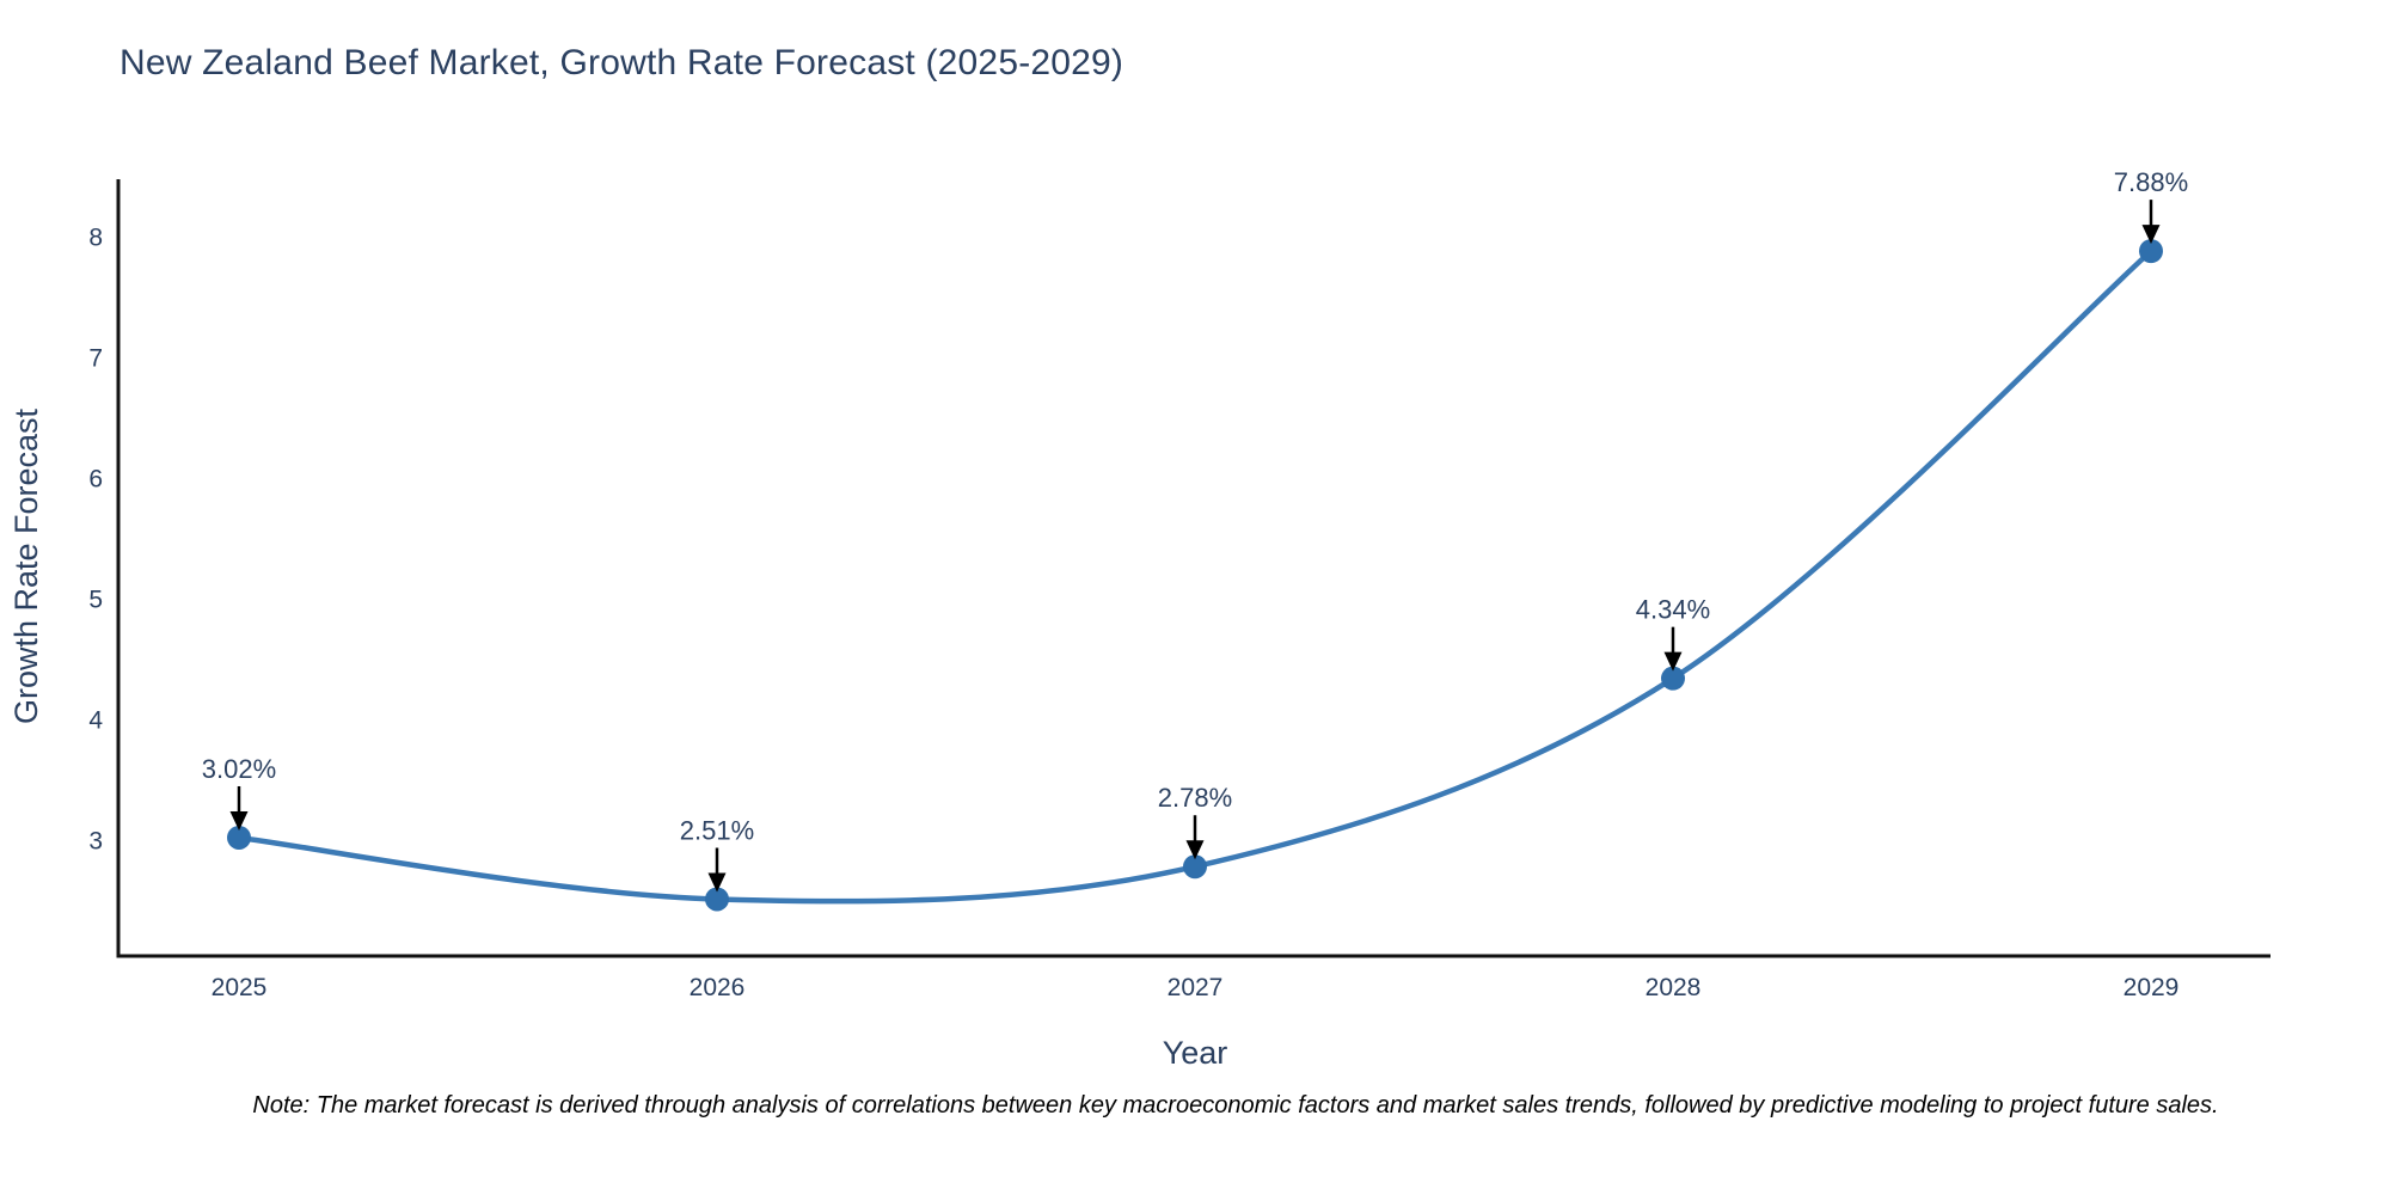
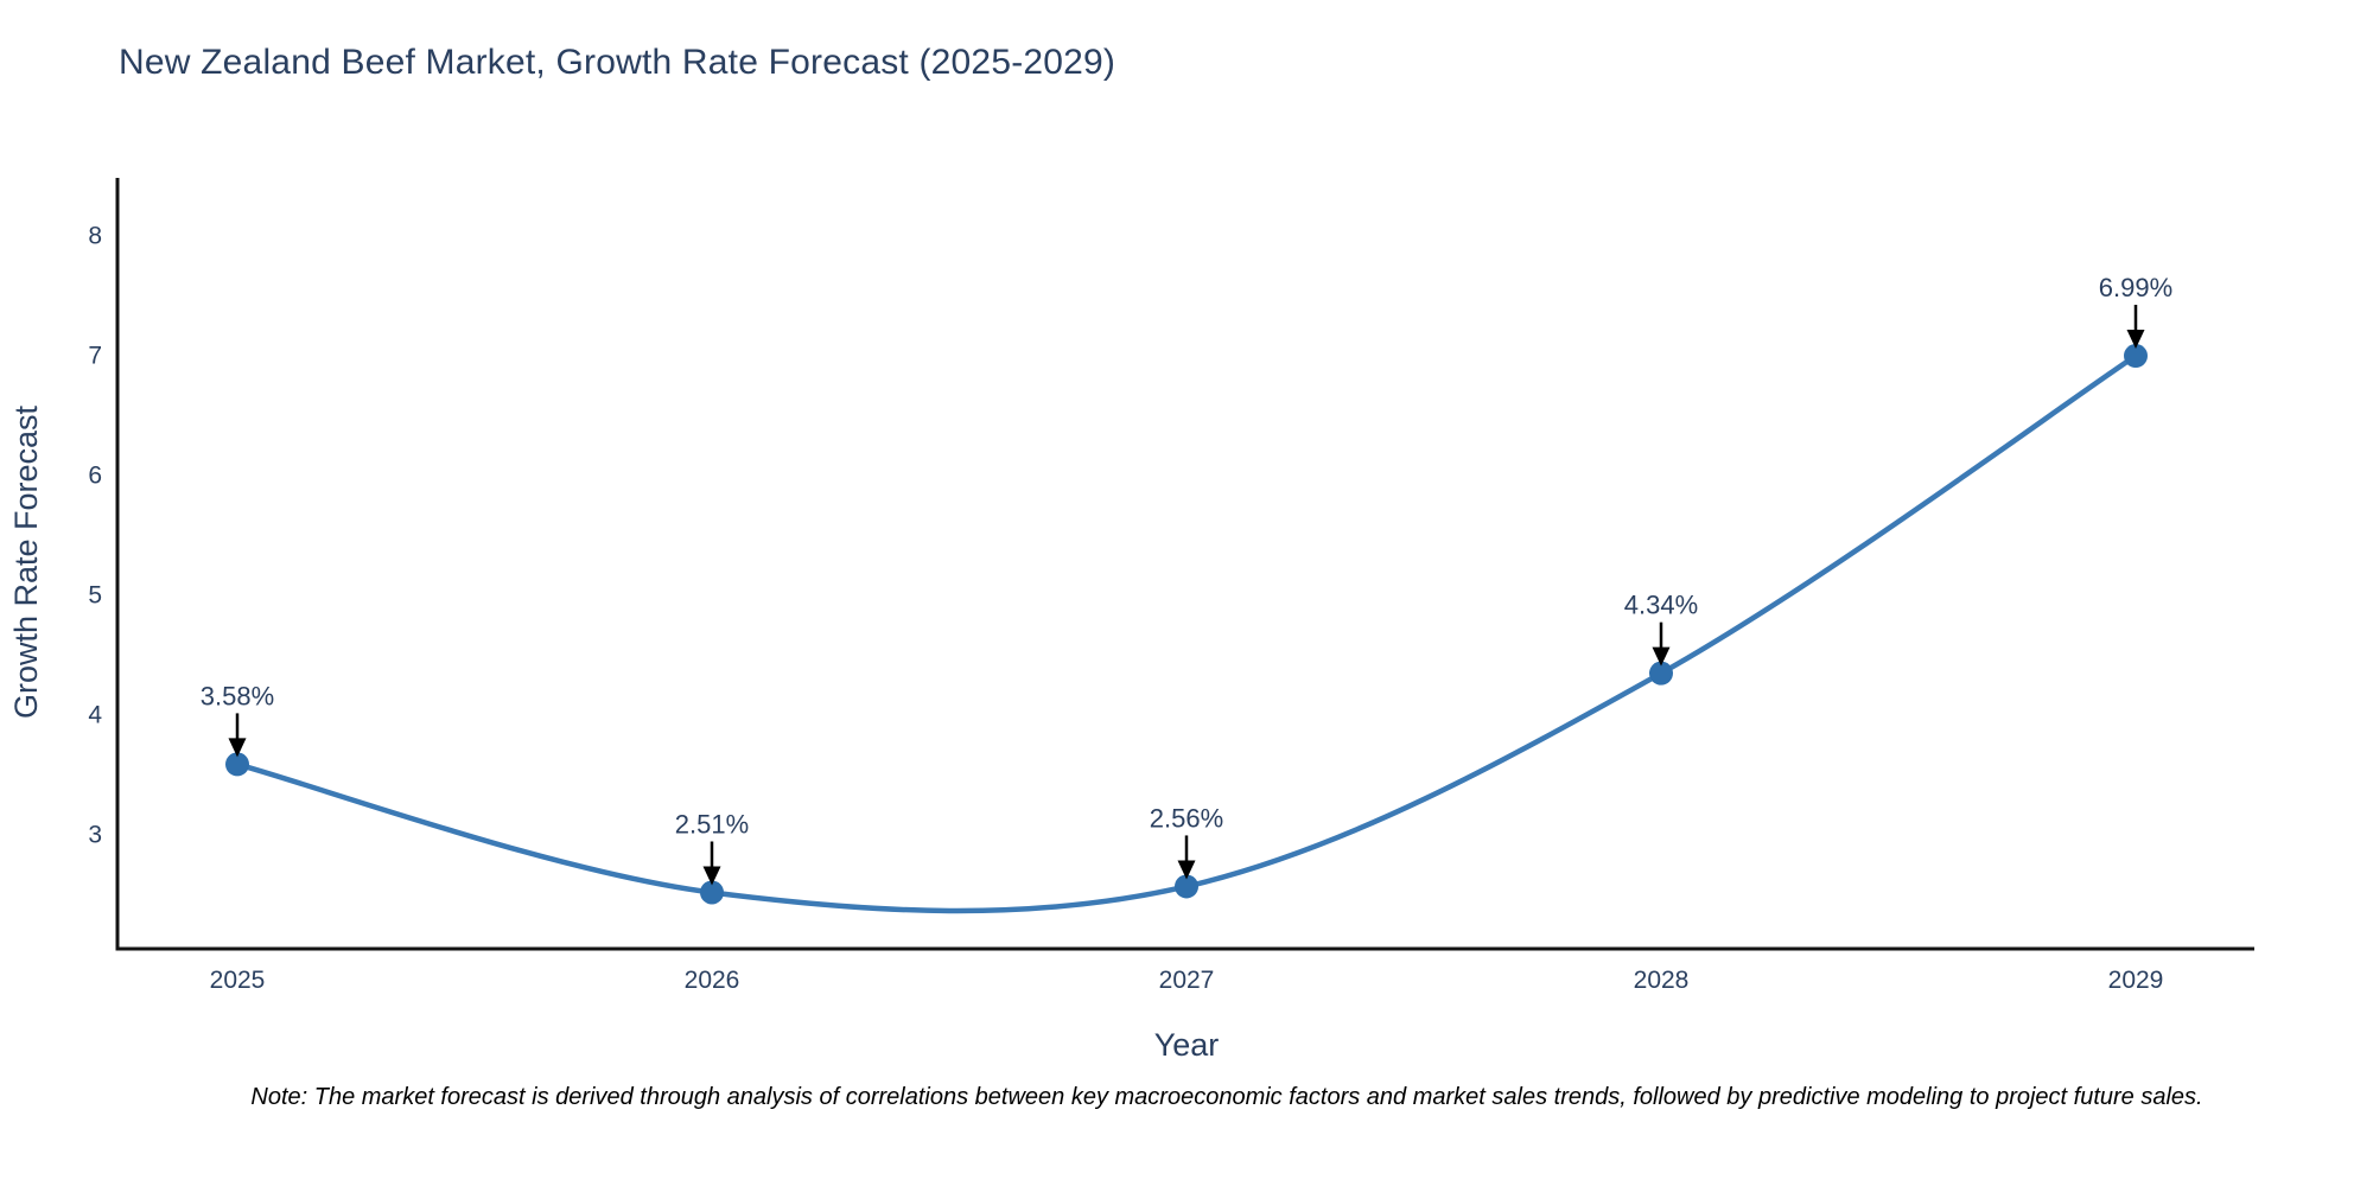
2025: 3.02% -> 3.58%
2027: 2.78% -> 2.56%
2029: 7.88% -> 6.99%
